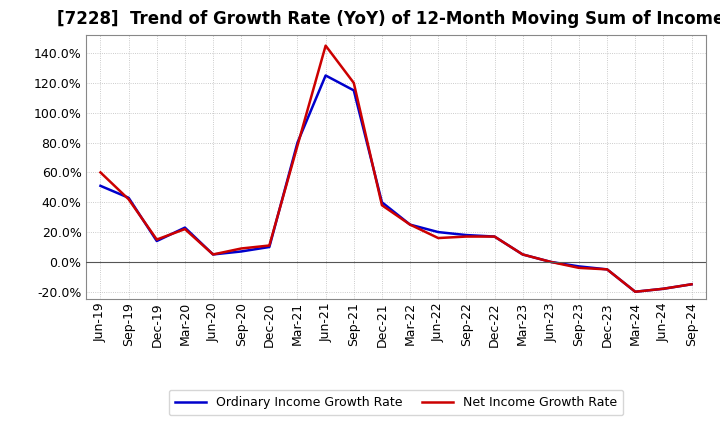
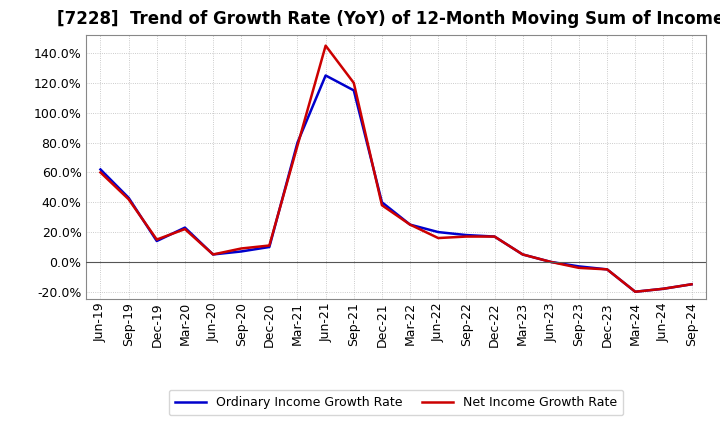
Ordinary Income Growth Rate/Jun-19: 51% -> 62%
